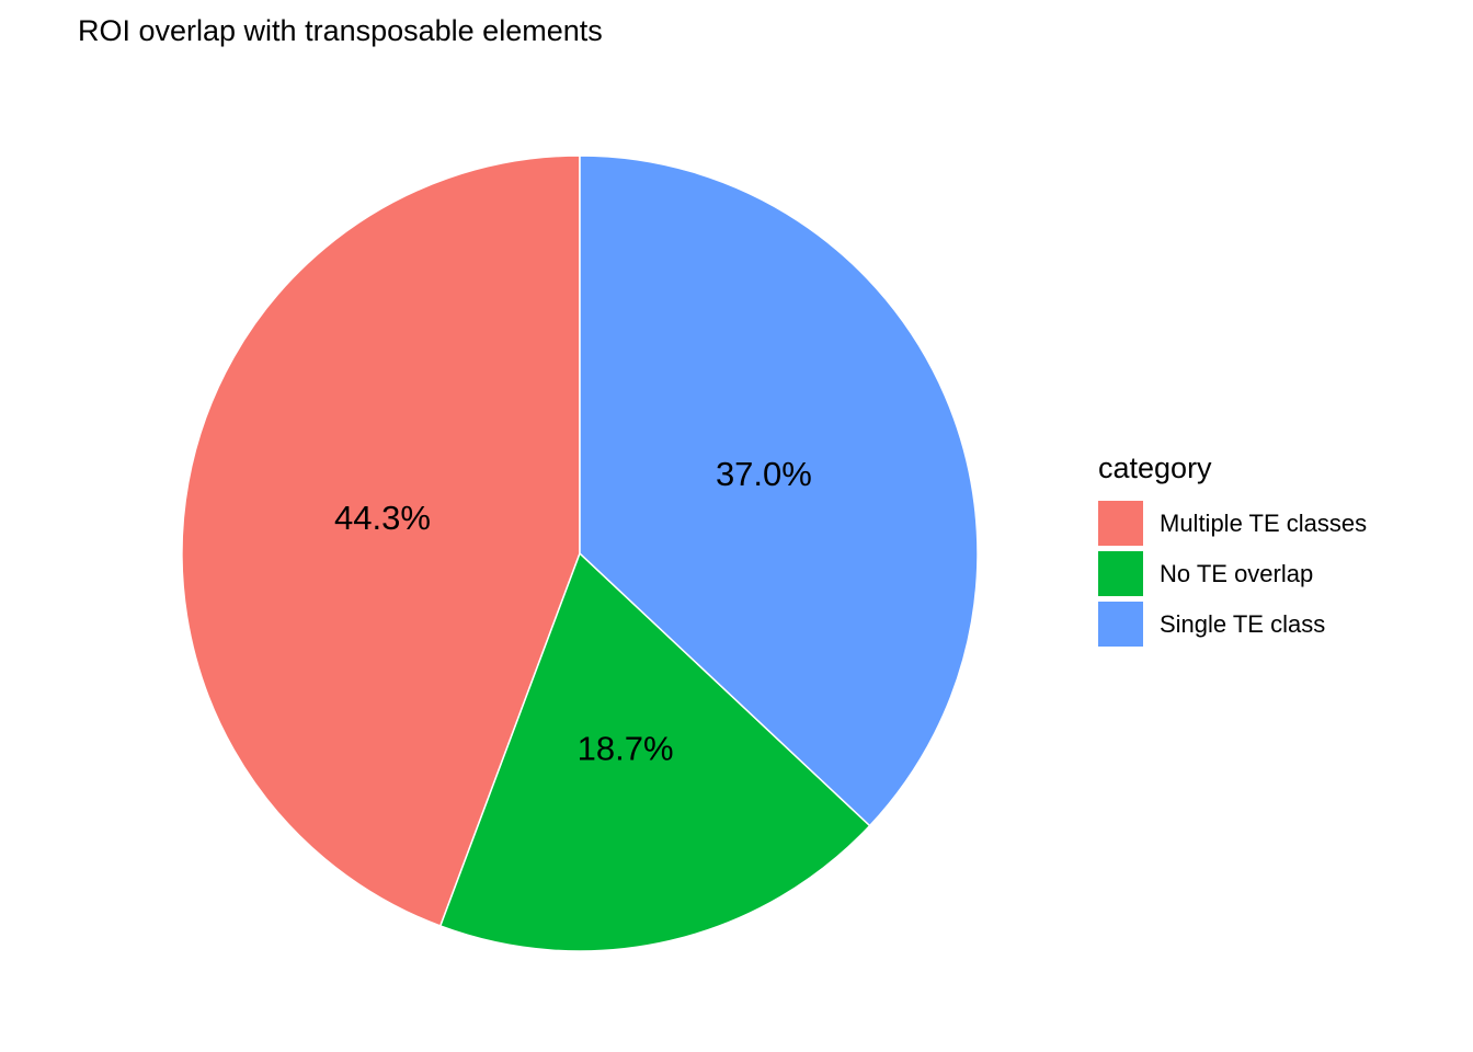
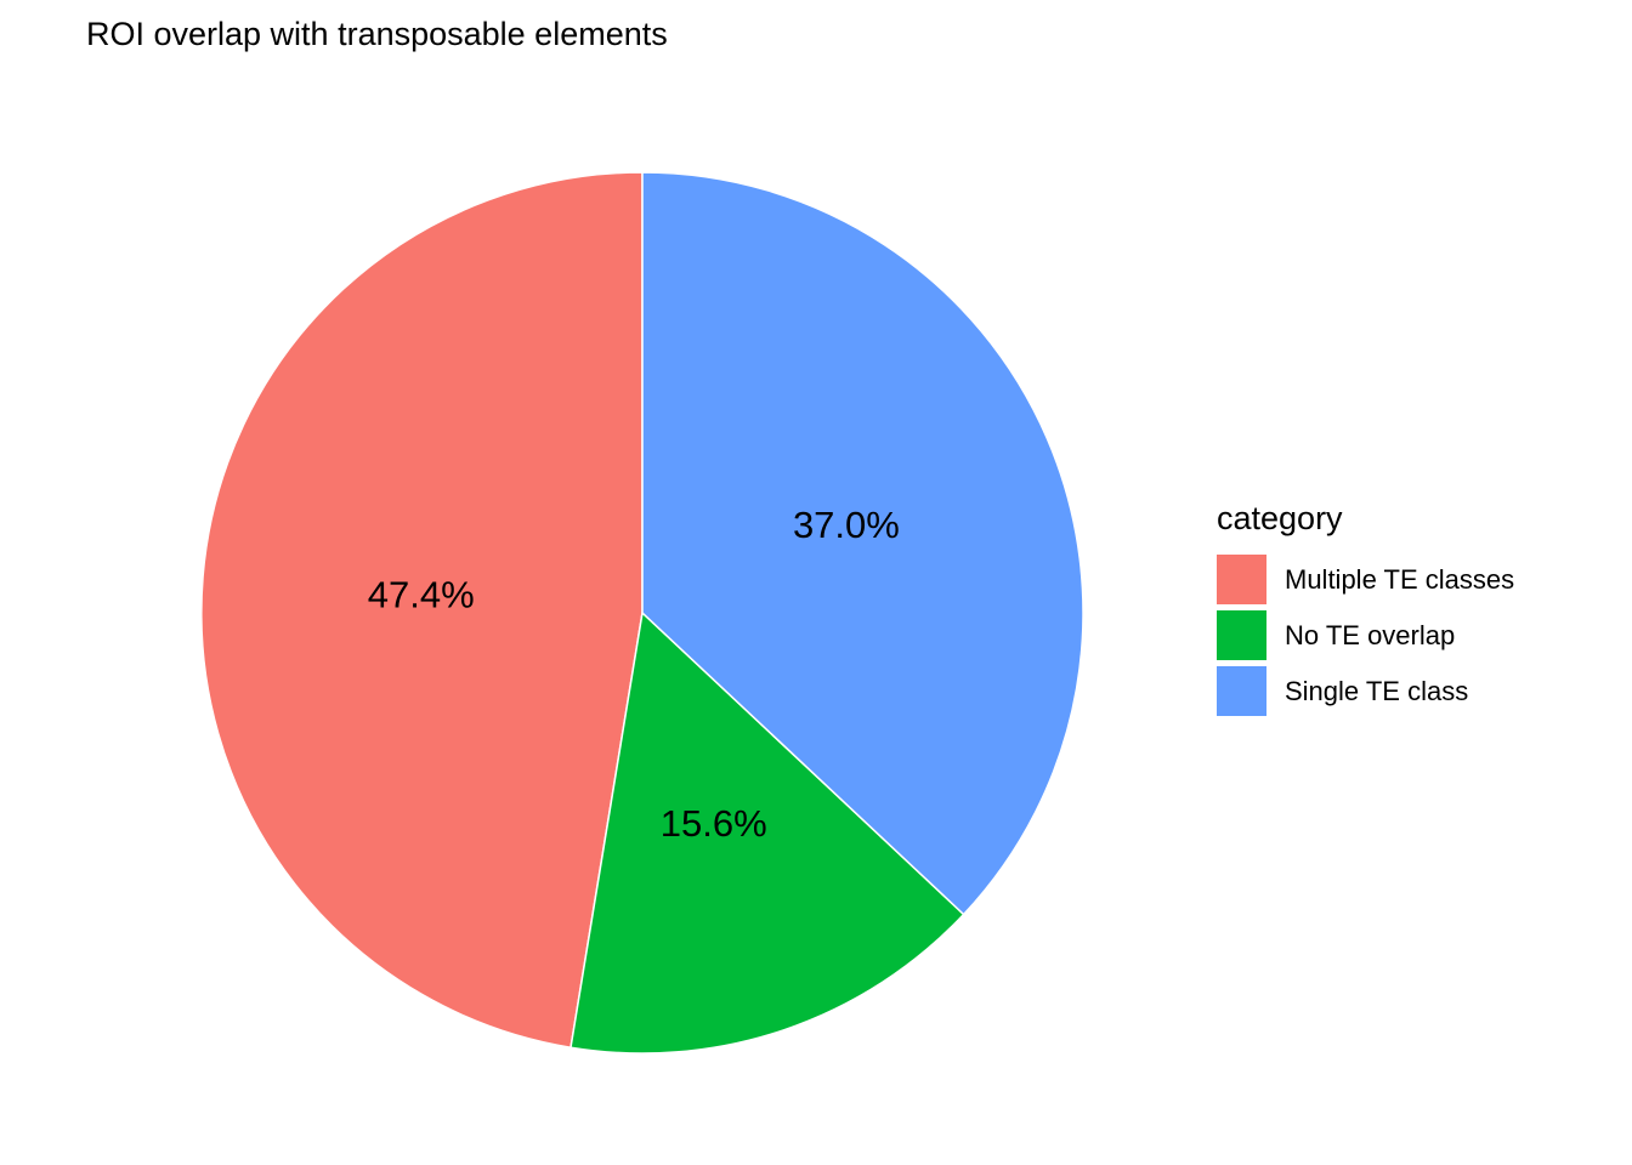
Multiple TE classes: 44.3% -> 47.4%
No TE overlap: 18.7% -> 15.6%
